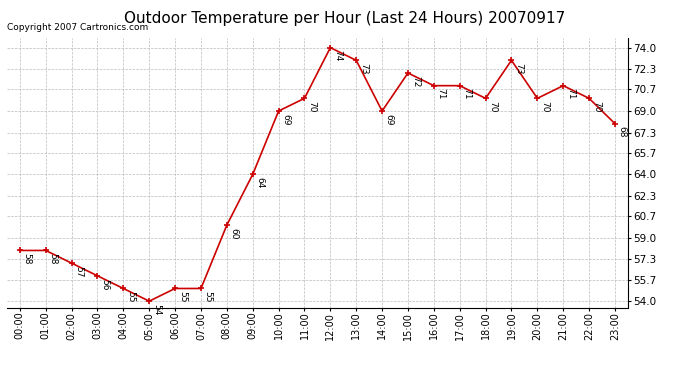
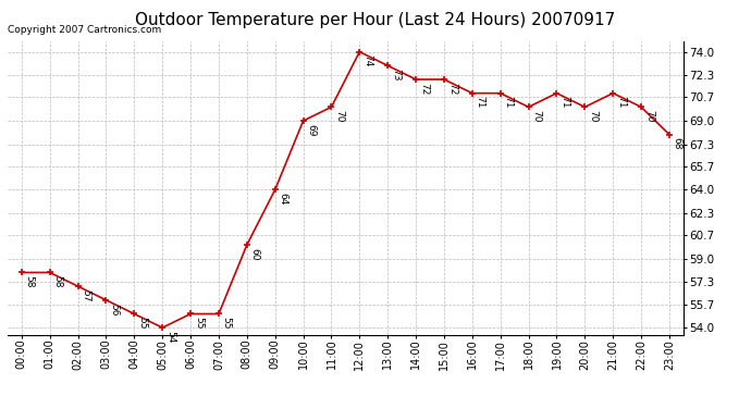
14:00: 69 -> 72
19:00: 73 -> 71
